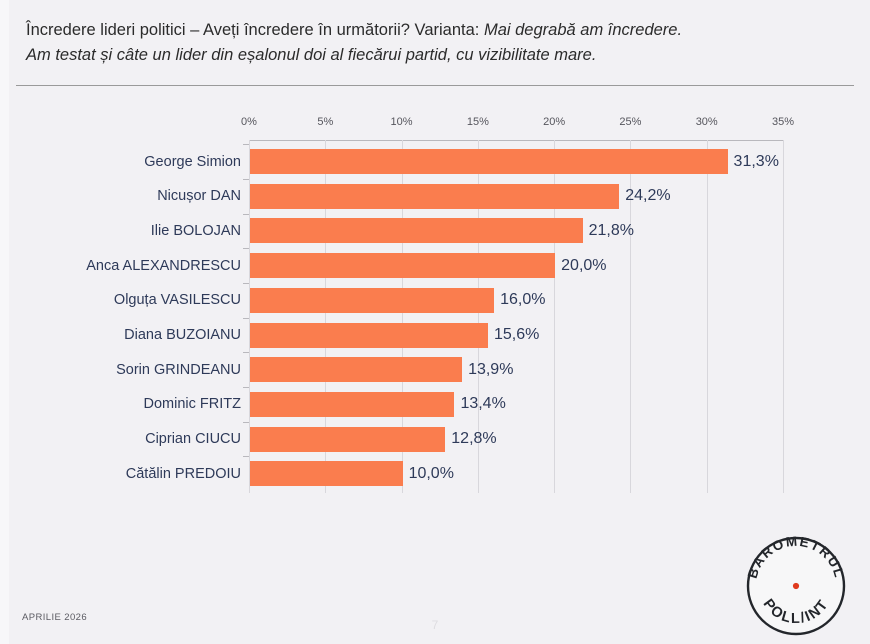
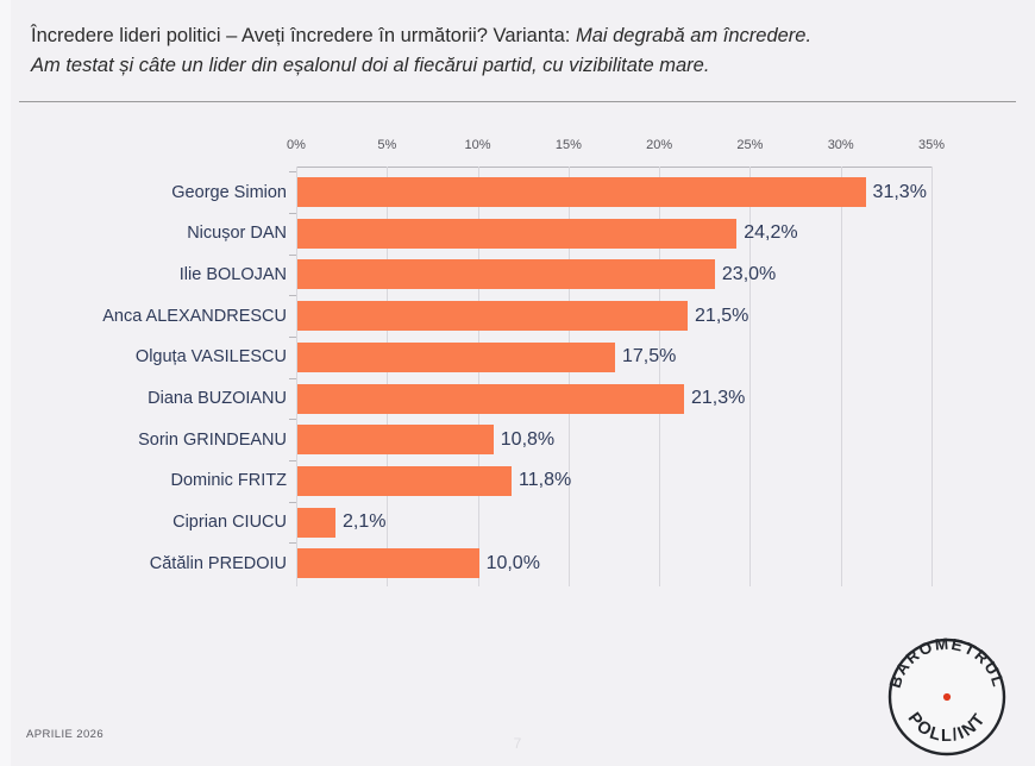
Ilie BOLOJAN: 21,8% -> 23,0%
Anca ALEXANDRESCU: 20,0% -> 21,5%
Olguța VASILESCU: 16,0% -> 17,5%
Diana BUZOIANU: 15,6% -> 21,3%
Sorin GRINDEANU: 13,9% -> 10,8%
Dominic FRITZ: 13,4% -> 11,8%
Ciprian CIUCU: 12,8% -> 2,1%
